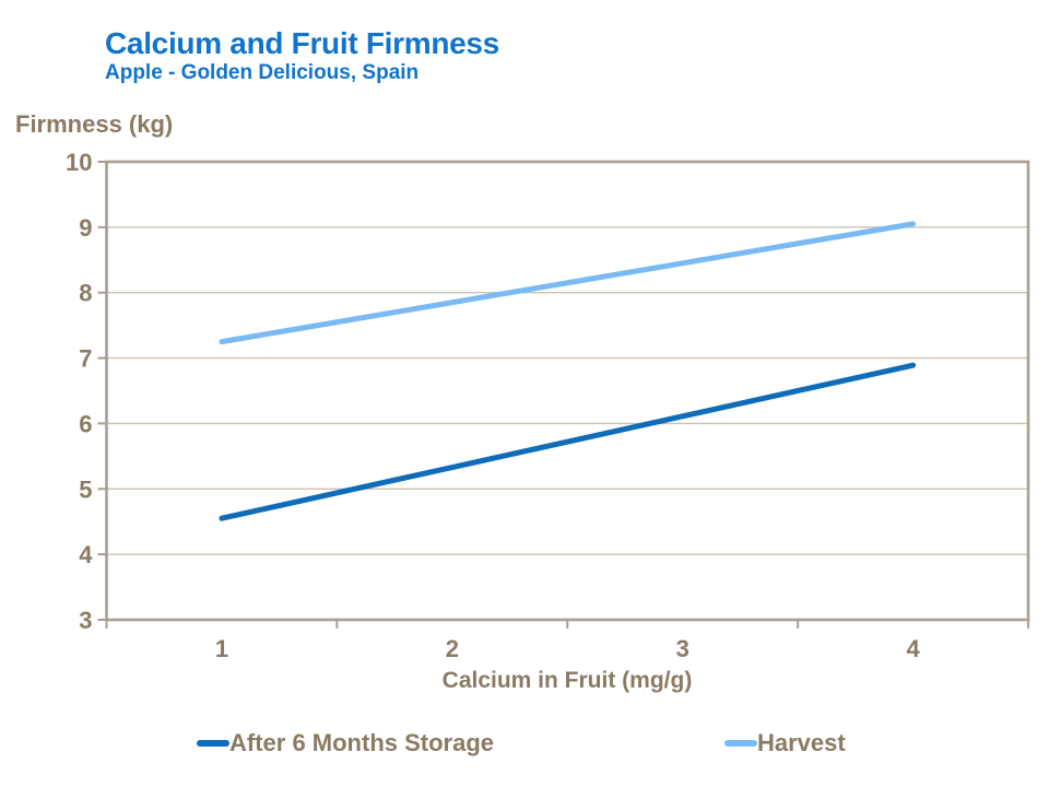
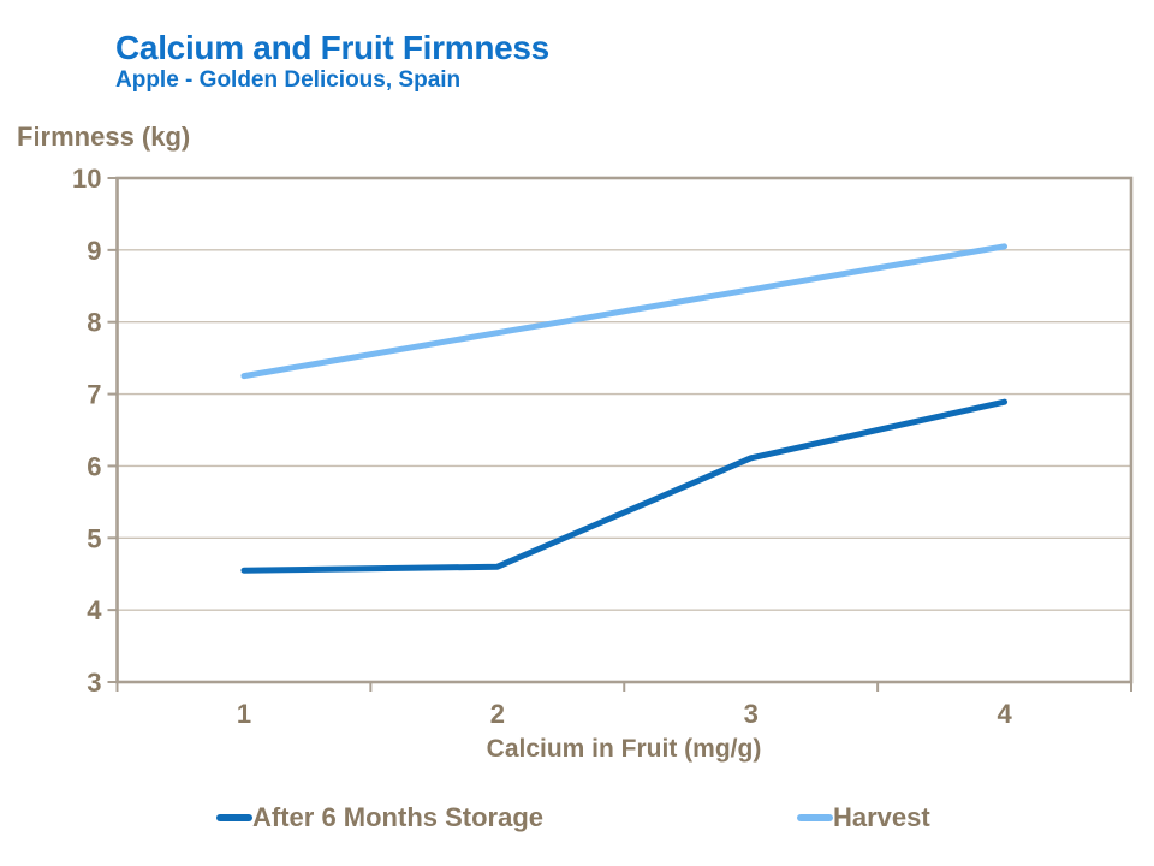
After 6 Months Storage/2: 5.3 -> 4.6
